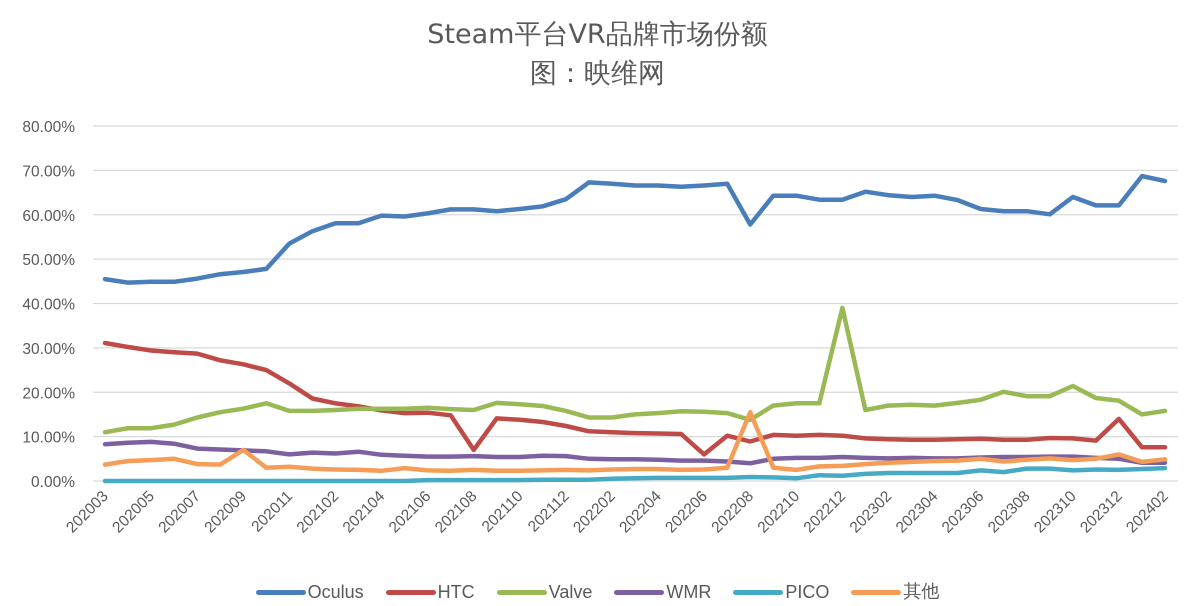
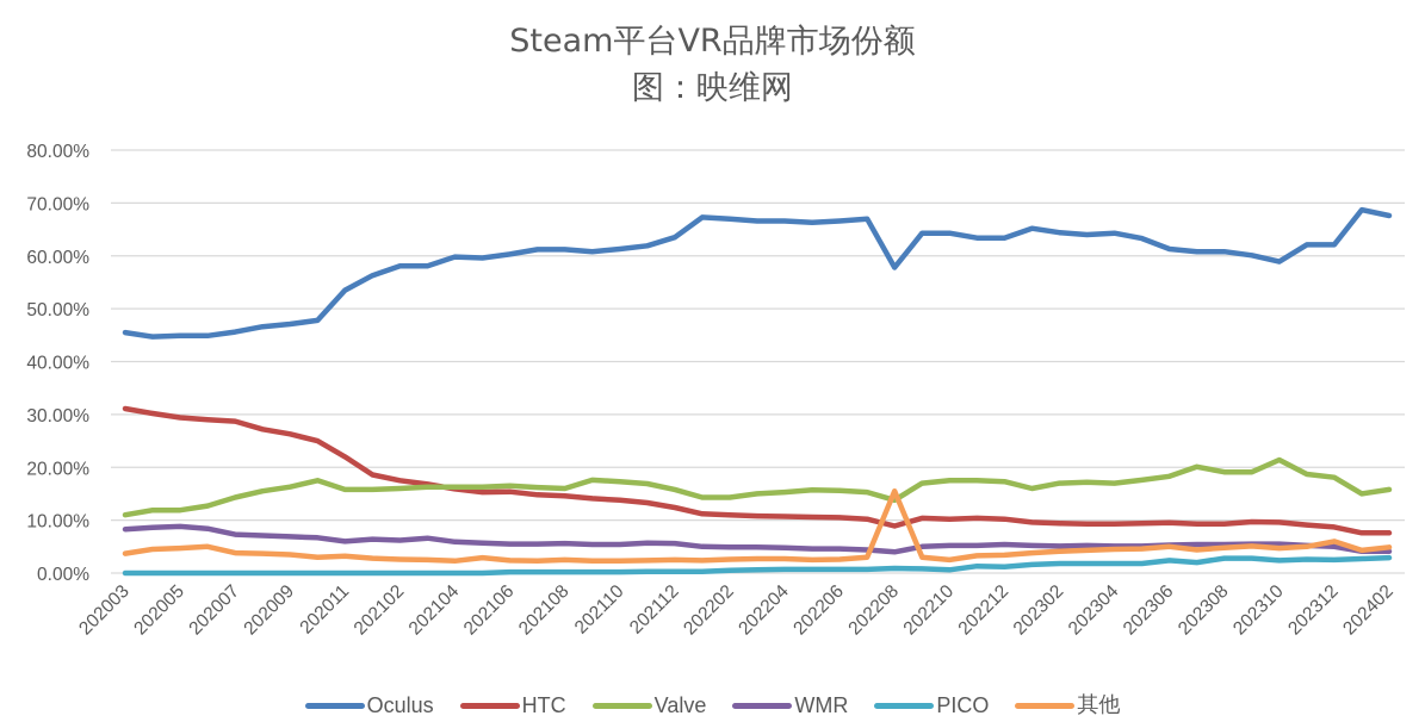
其他/202009: 7% -> 4%
HTC/202108: 7% -> 15%
HTC/202206: 6% -> 10%
Valve/202212: 39% -> 17%
Oculus/202310: 64% -> 59%
HTC/202312: 14% -> 9%
